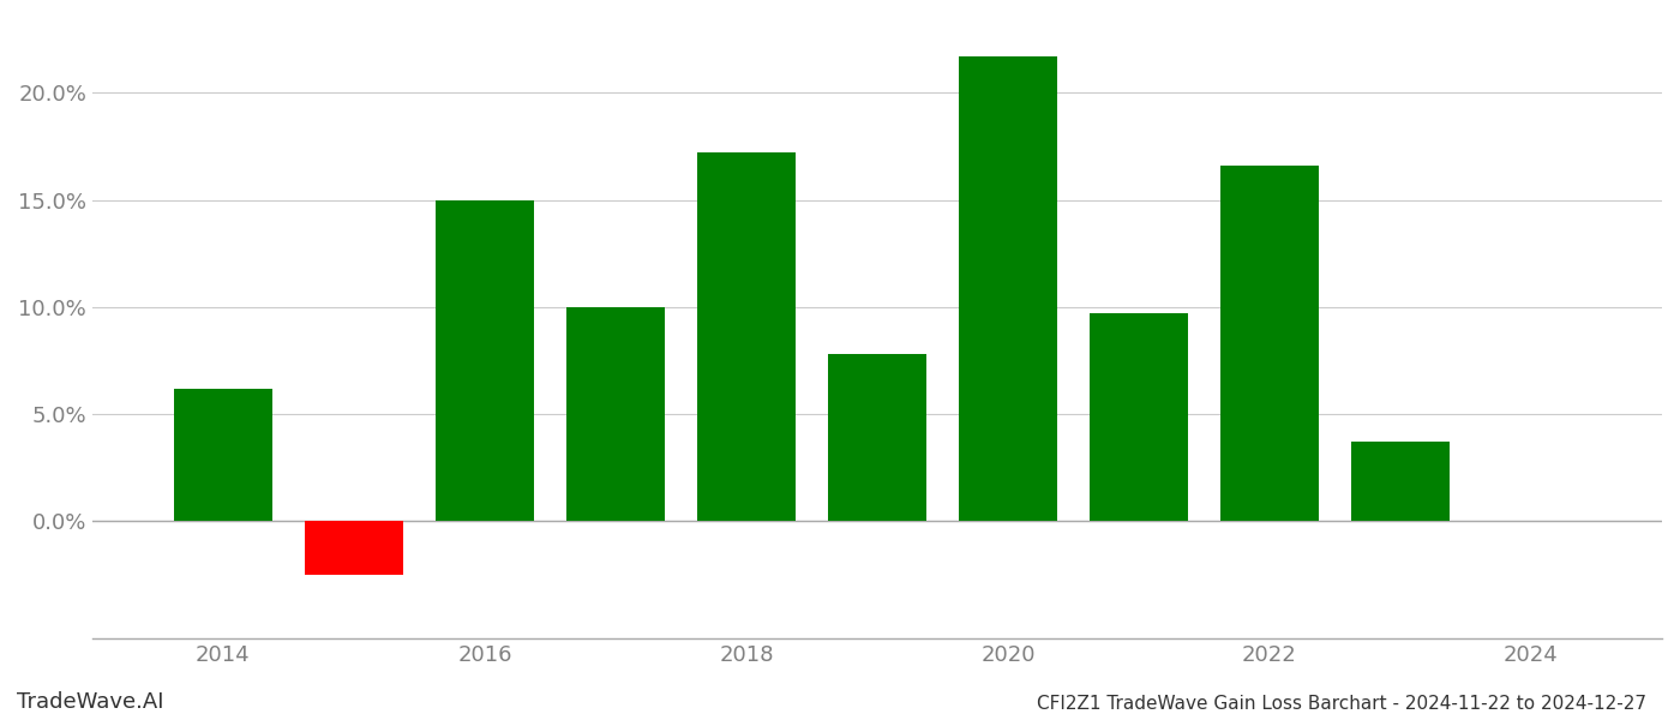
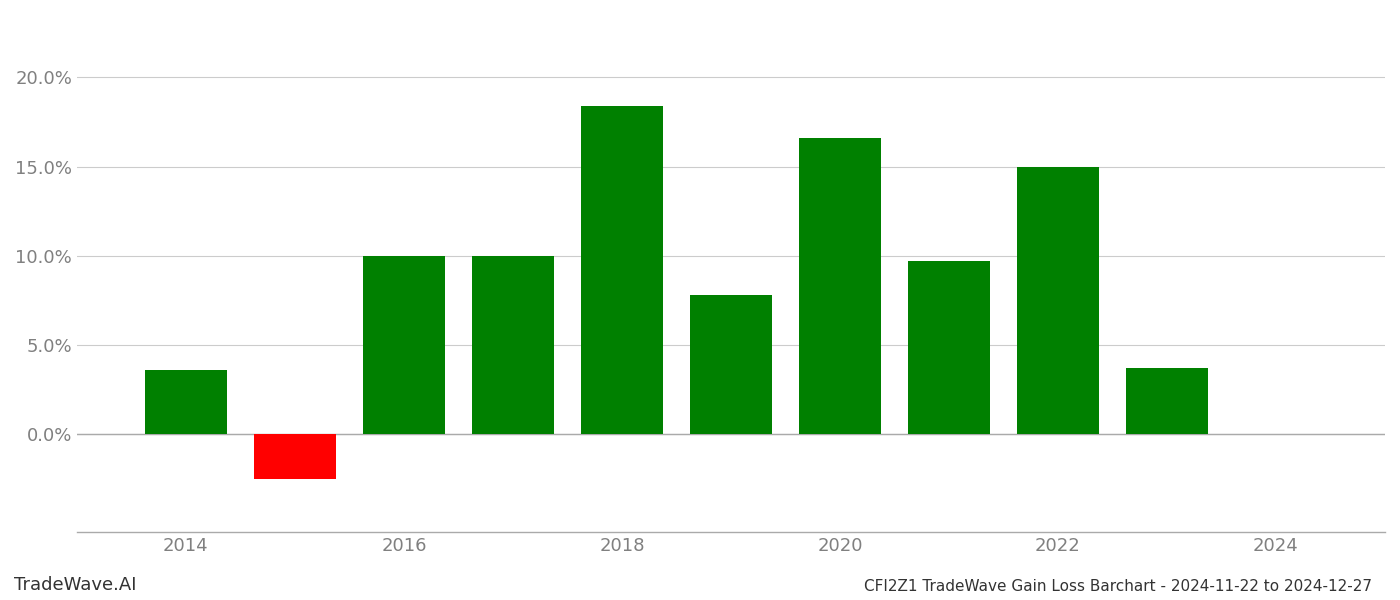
2014: 6.2% -> 3.6%
2016: 15.0% -> 10.0%
2018: 17.2% -> 18.4%
2020: 21.7% -> 16.6%
2022: 16.6% -> 15.0%
